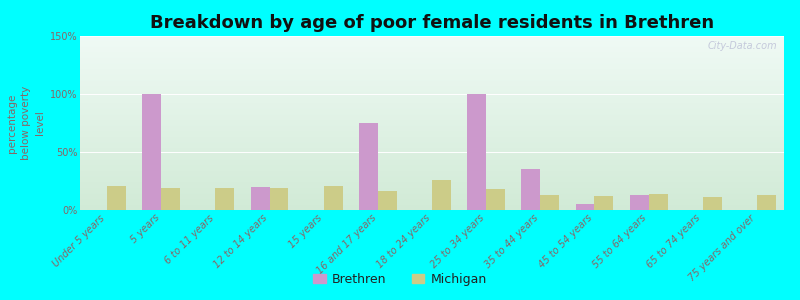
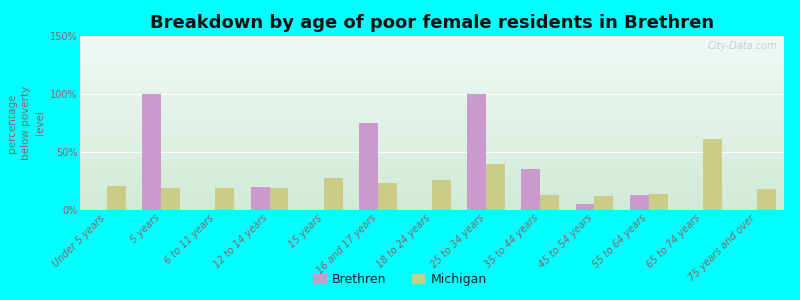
Michigan/15 years: 21% -> 28%
Michigan/16 and 17 years: 16% -> 23%
Michigan/25 to 34 years: 18% -> 40%
Michigan/65 to 74 years: 11% -> 61%
Michigan/75 years and over: 13% -> 18%
